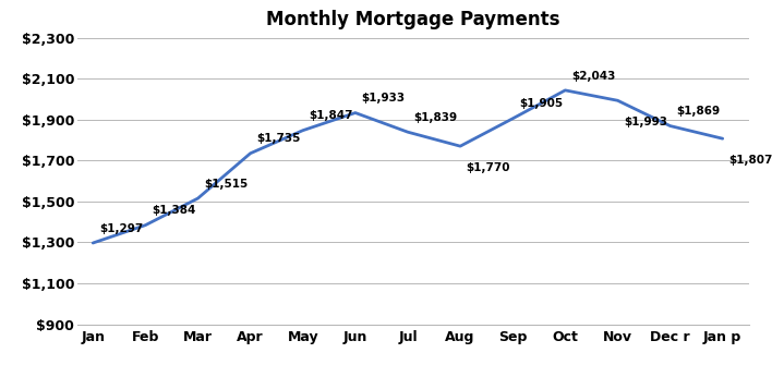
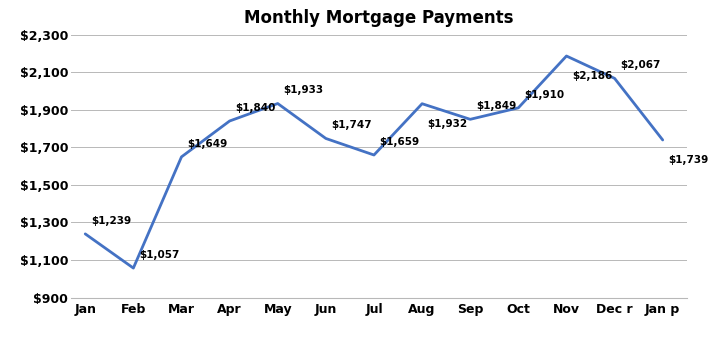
Jan: $1,297 -> $1,239
Feb: $1,384 -> $1,057
Mar: $1,515 -> $1,649
Apr: $1,735 -> $1,840
May: $1,847 -> $1,933
Jun: $1,933 -> $1,747
Jul: $1,839 -> $1,659
Aug: $1,770 -> $1,932
Sep: $1,905 -> $1,849
Oct: $2,043 -> $1,910
Nov: $1,993 -> $2,186
Dec r: $1,869 -> $2,067
Jan p: $1,807 -> $1,739
